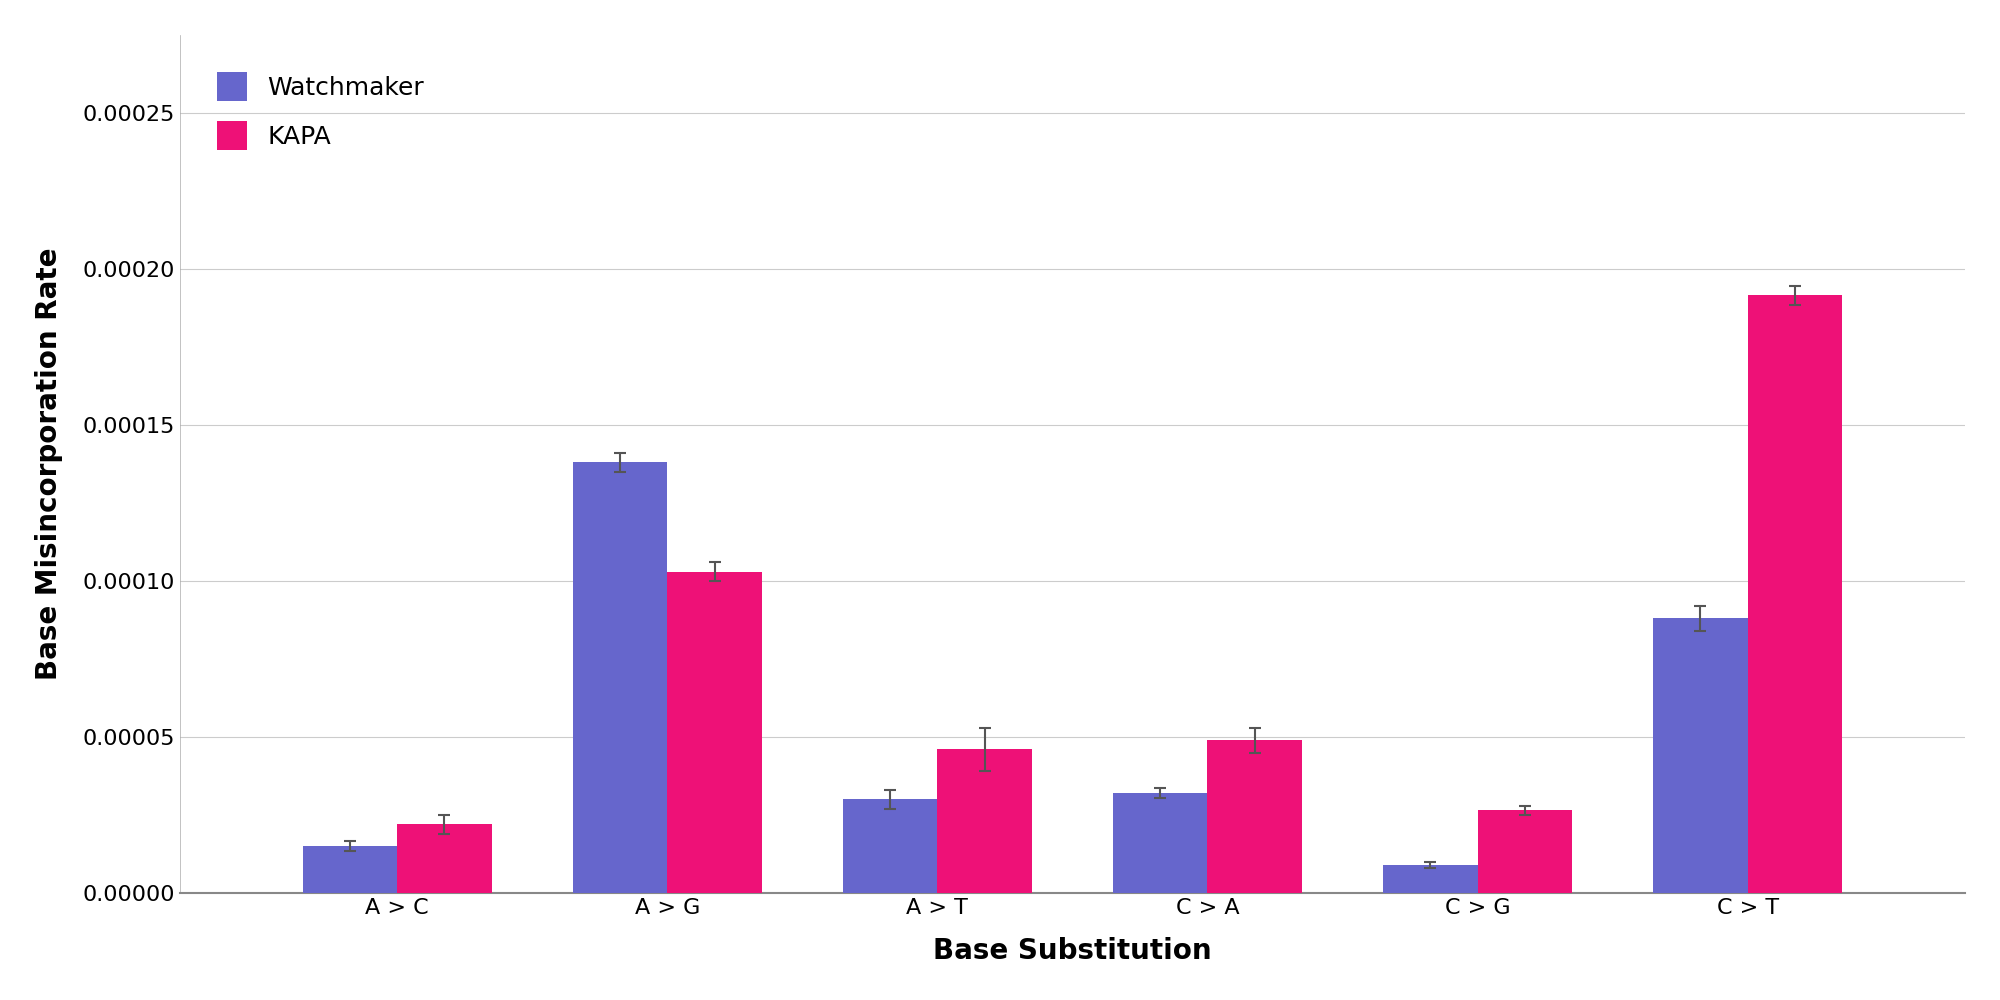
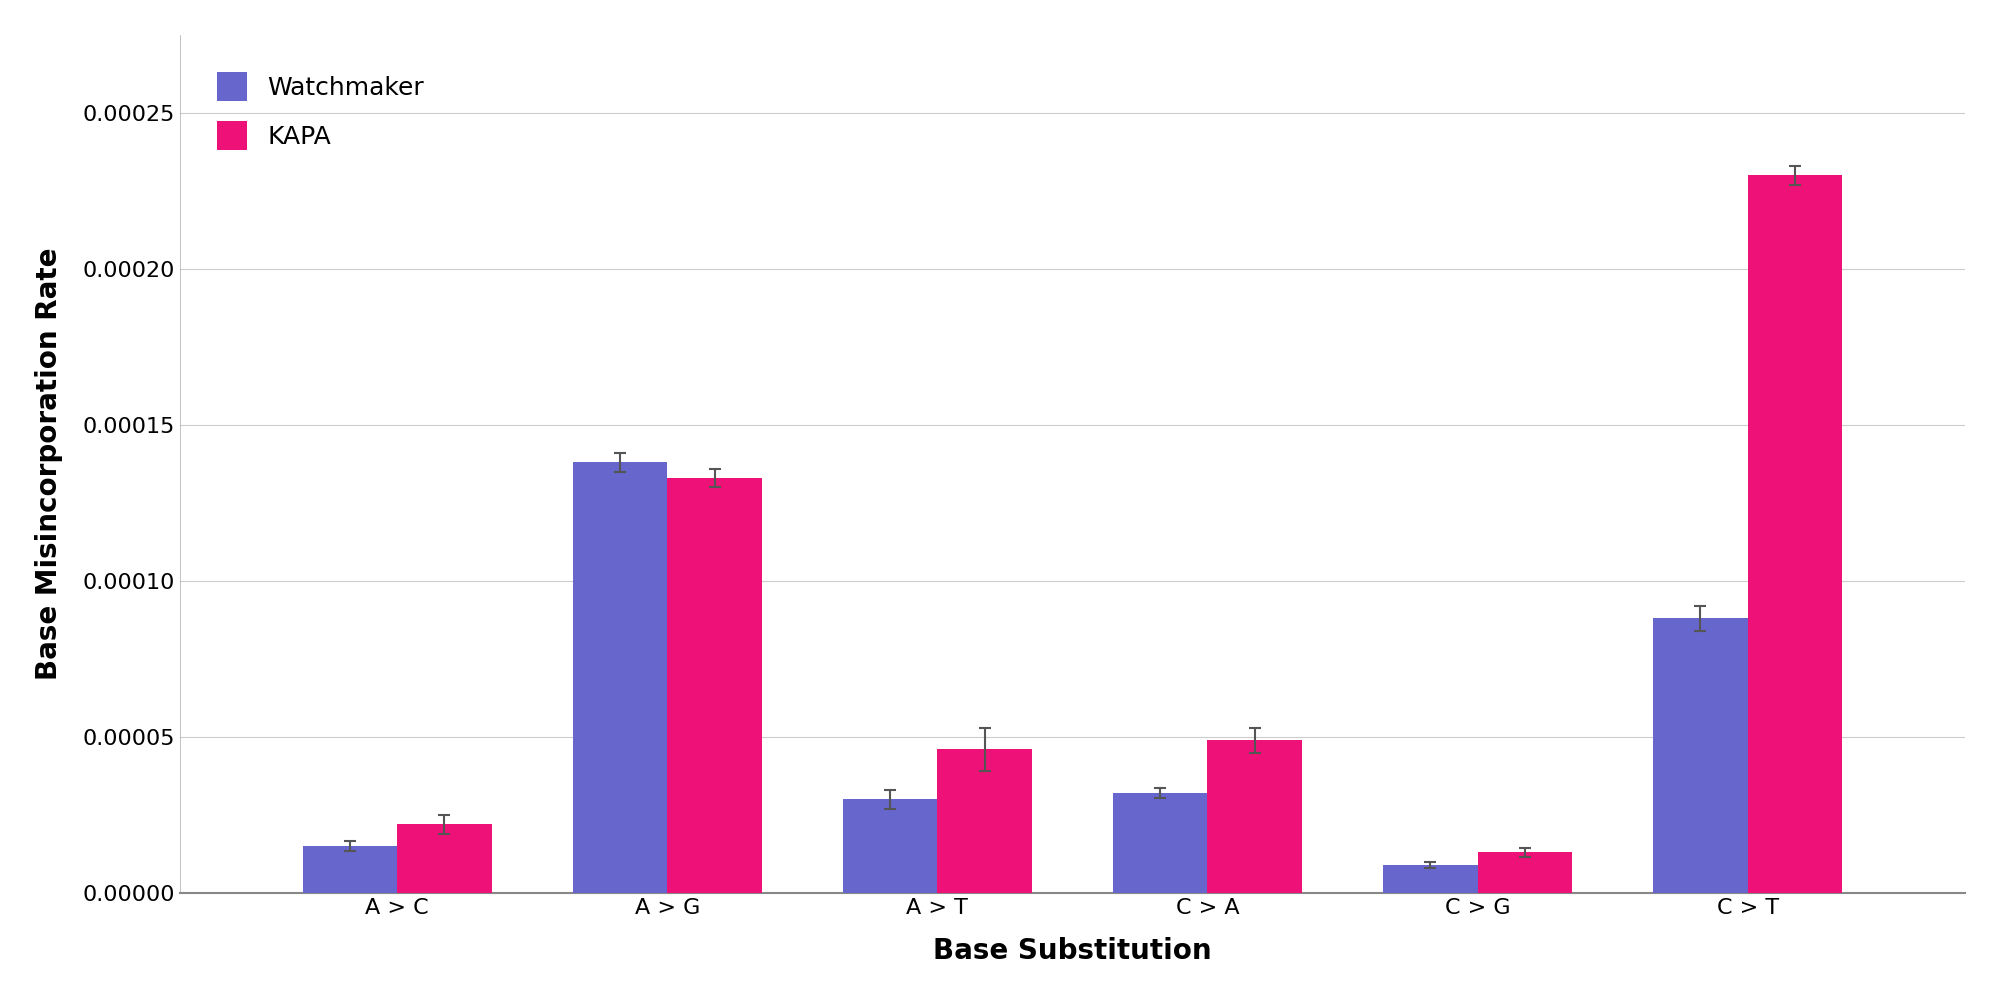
KAPA/A > G: 0.0001030 -> 0.0001330
KAPA/C > G: 0.0000265 -> 0.0000130
KAPA/C > T: 0.0001915 -> 0.0002300
